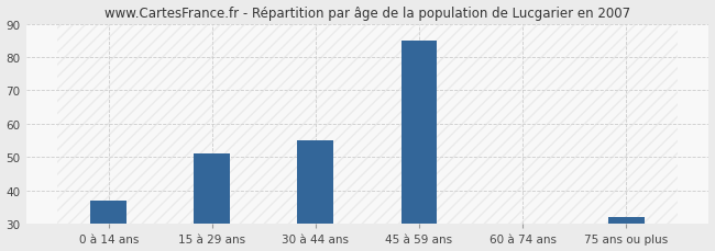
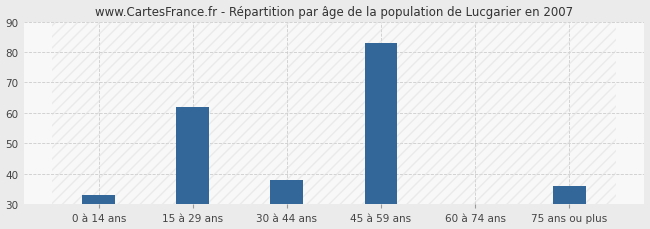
0 à 14 ans: 37 -> 33
15 à 29 ans: 51 -> 62
30 à 44 ans: 55 -> 38
45 à 59 ans: 85 -> 83
75 ans ou plus: 32 -> 36
